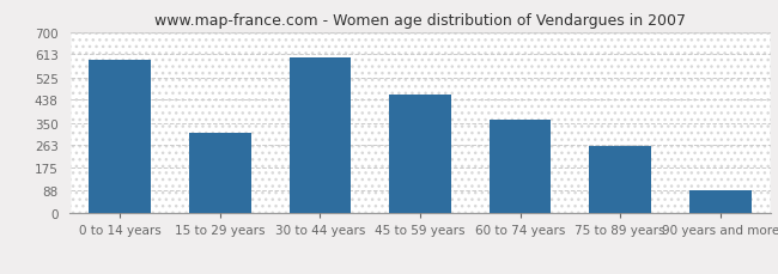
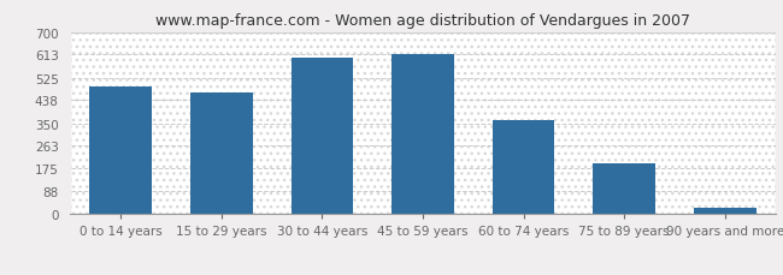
0 to 14 years: 590 -> 492
15 to 29 years: 310 -> 468
45 to 59 years: 460 -> 617
75 to 89 years: 260 -> 197
90 years and more: 90 -> 25
